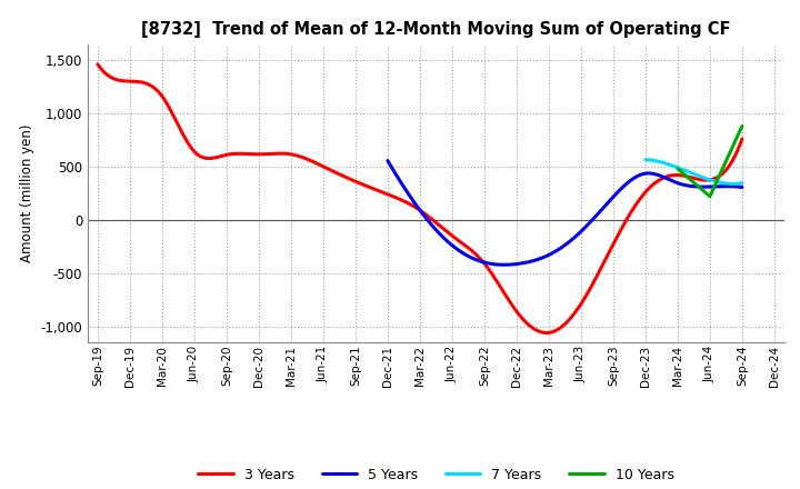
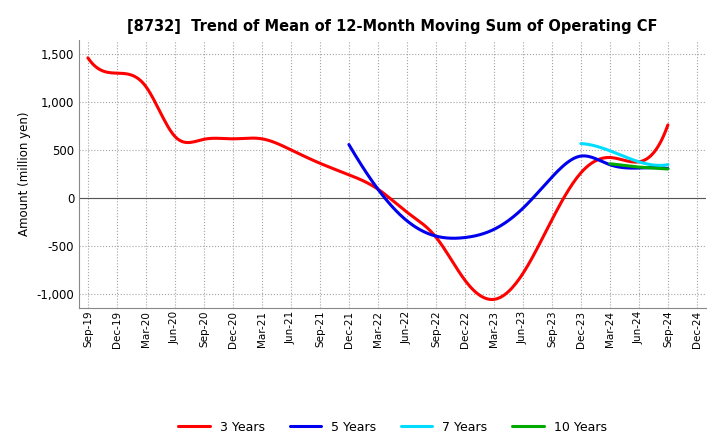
10 Years/Mar-24: 480 -> 360
10 Years/Jun-24: 220 -> 320
10 Years/Sep-24: 880 -> 300
